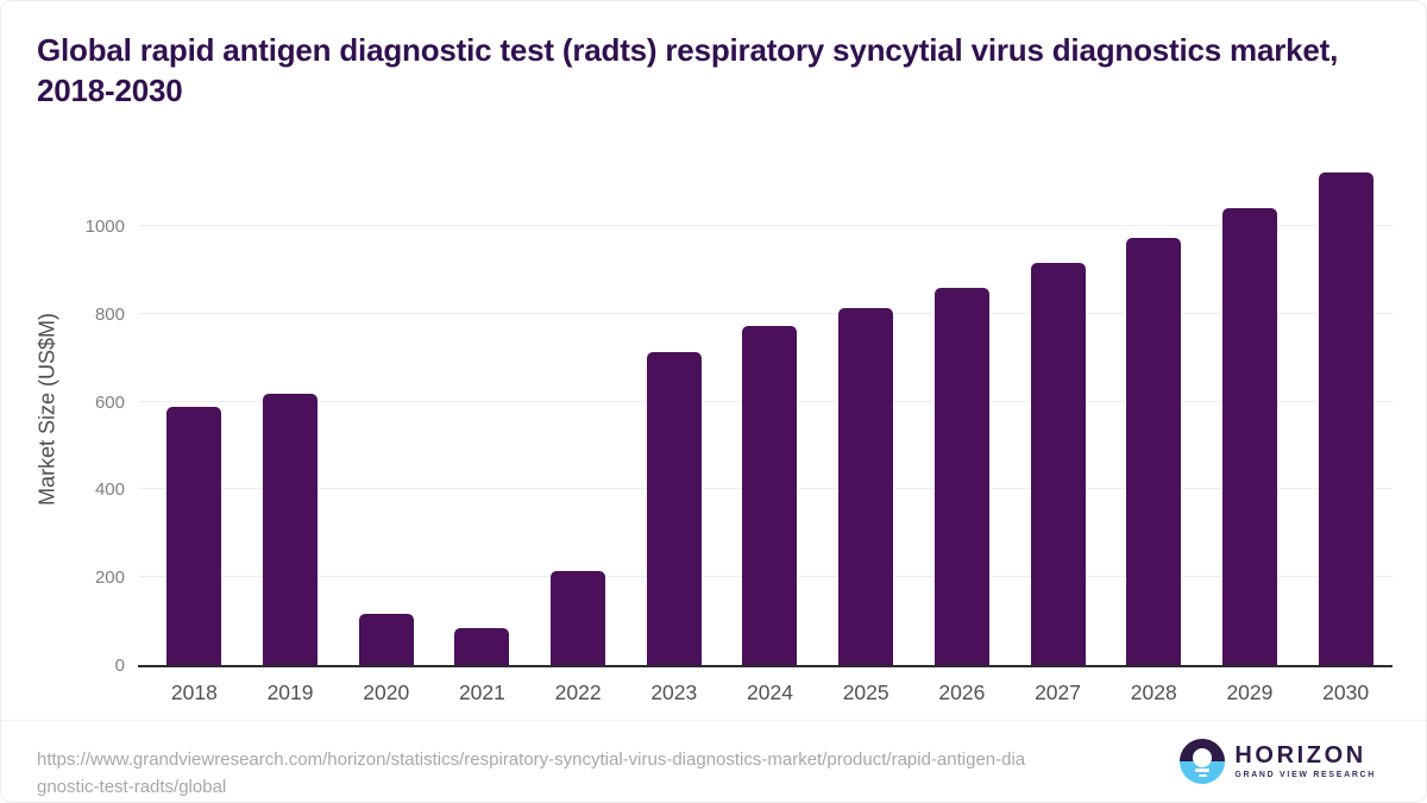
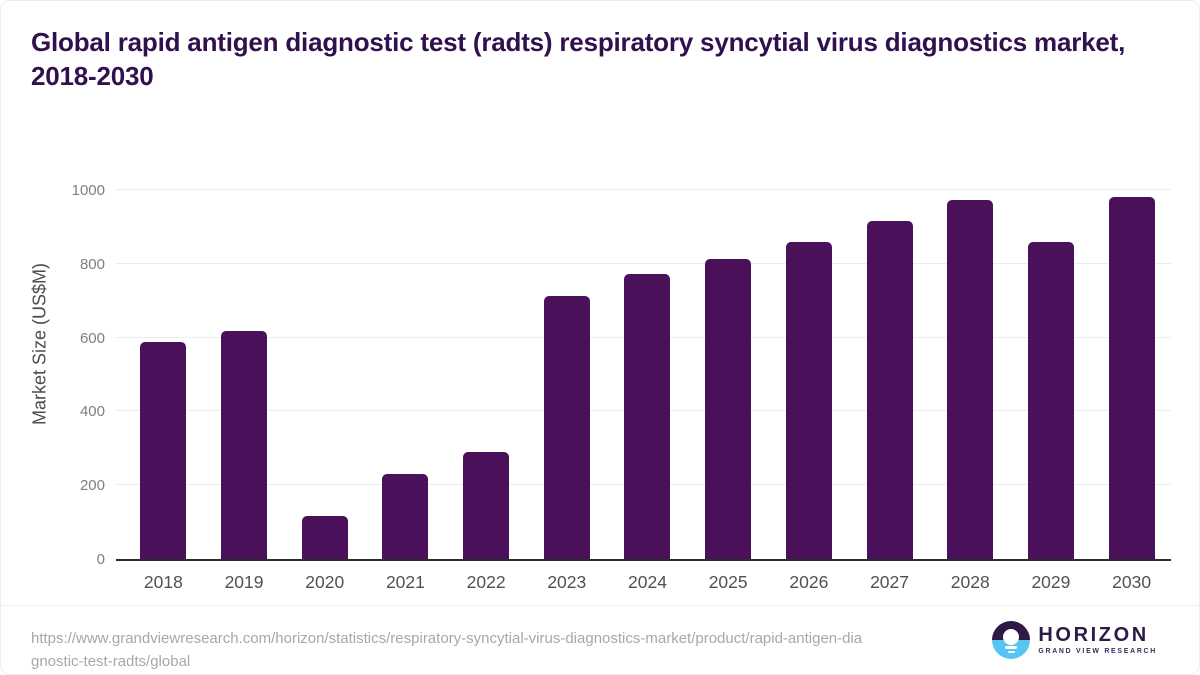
2021: 80 -> 230
2022: 210 -> 290
2029: 1040 -> 860
2030: 1120 -> 980
